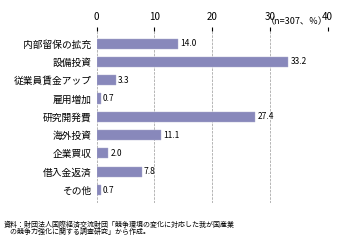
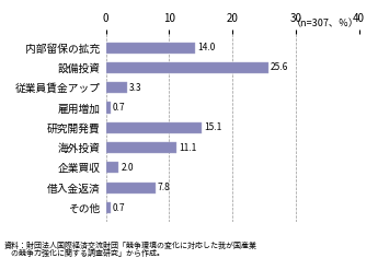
設備投資: 33.2 -> 25.6
研究開発費: 27.4 -> 15.1
